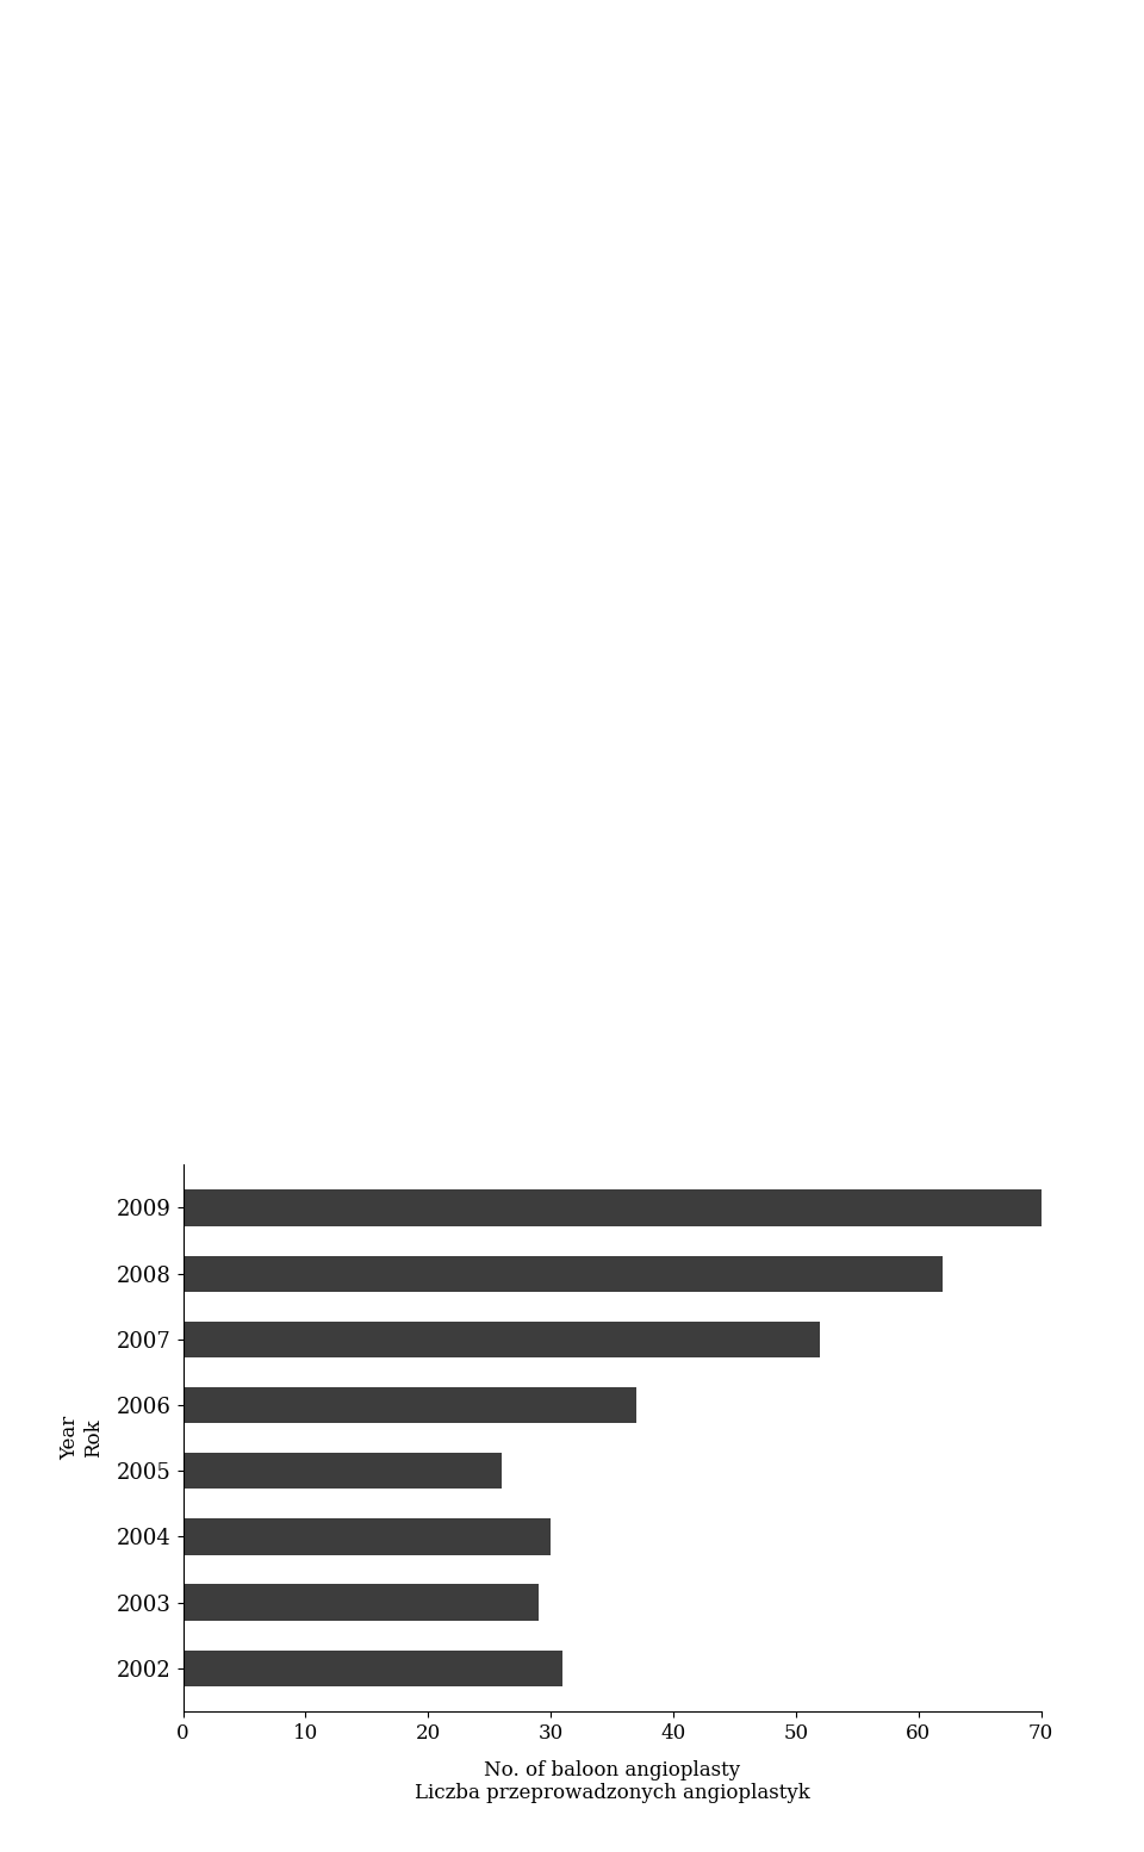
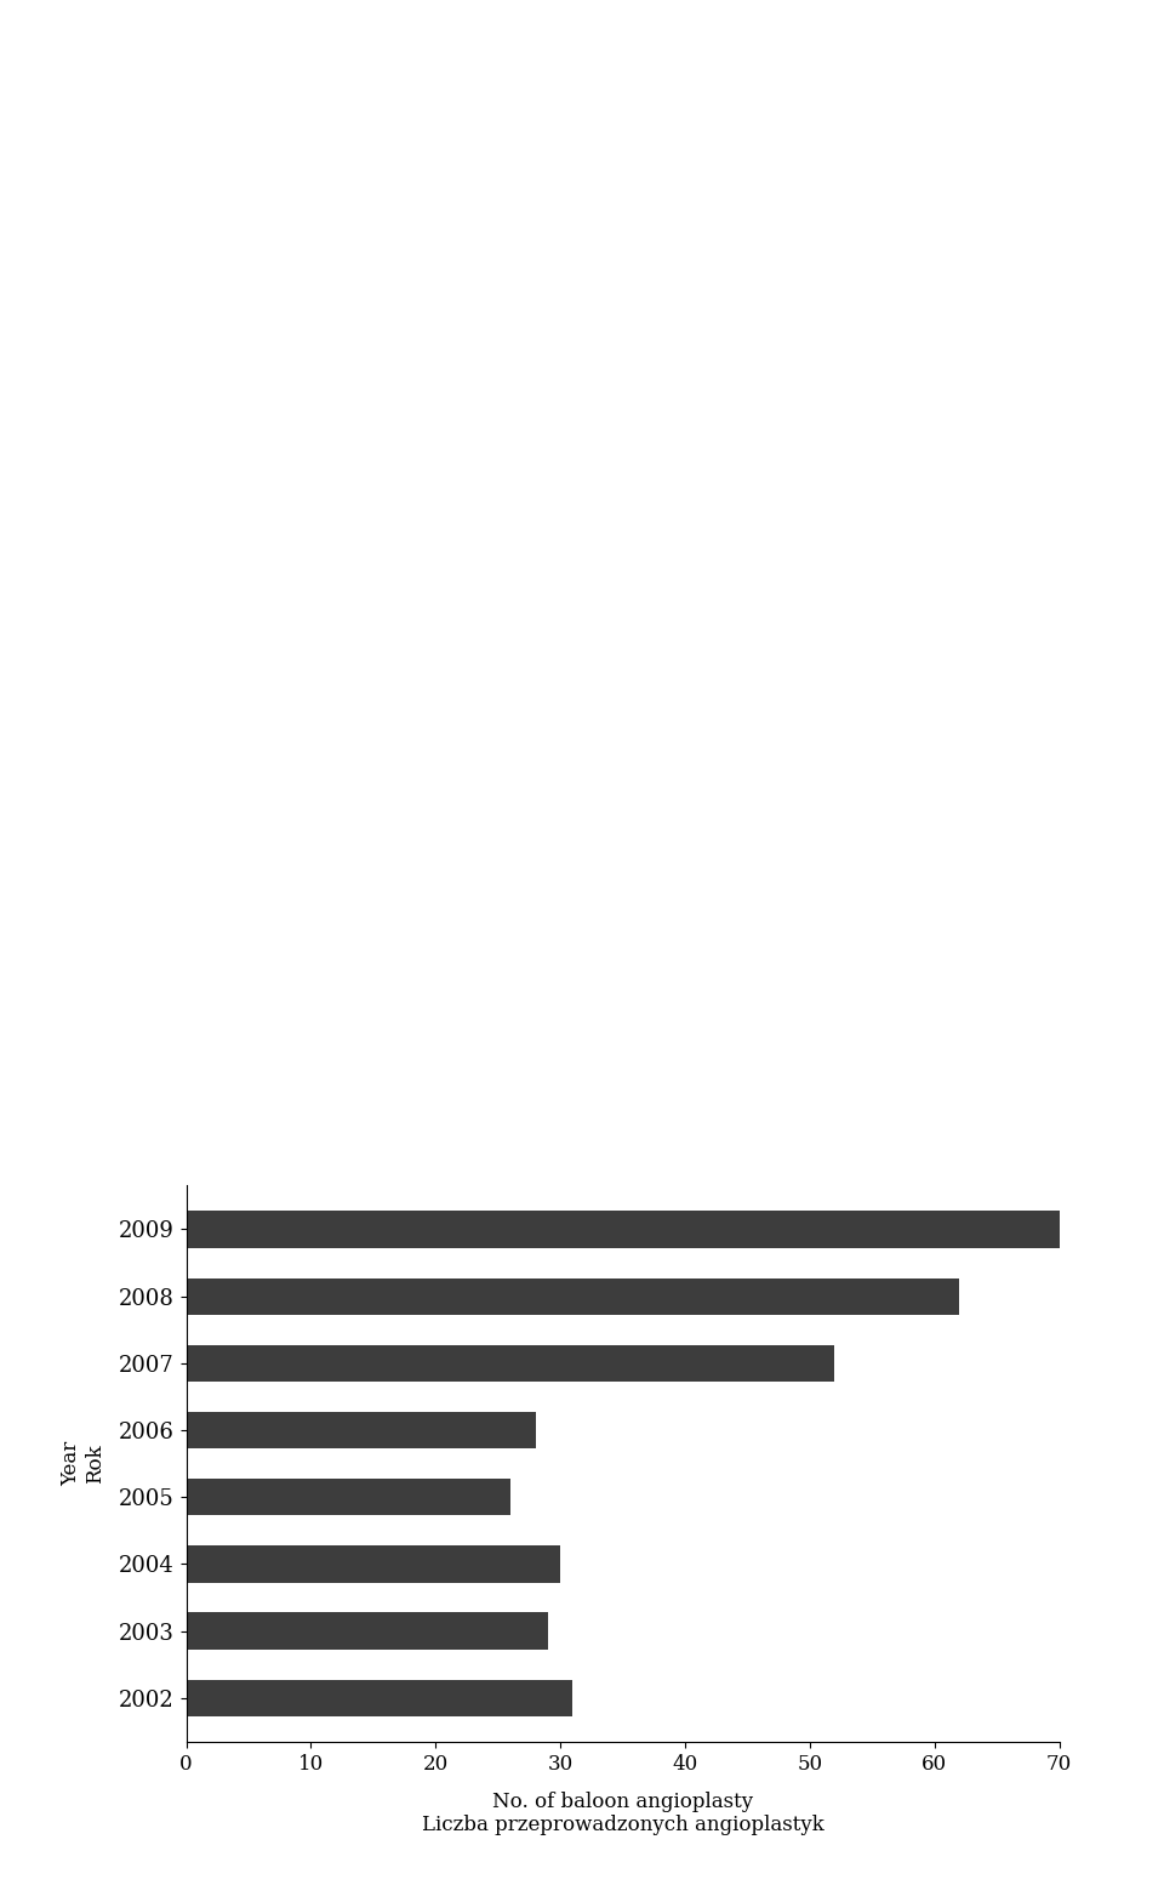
2006: 37 -> 28
